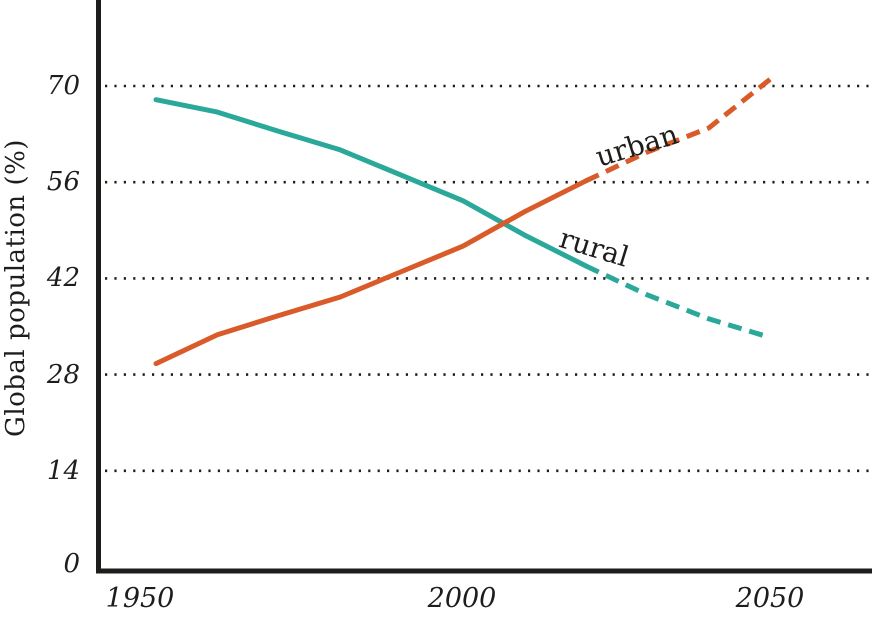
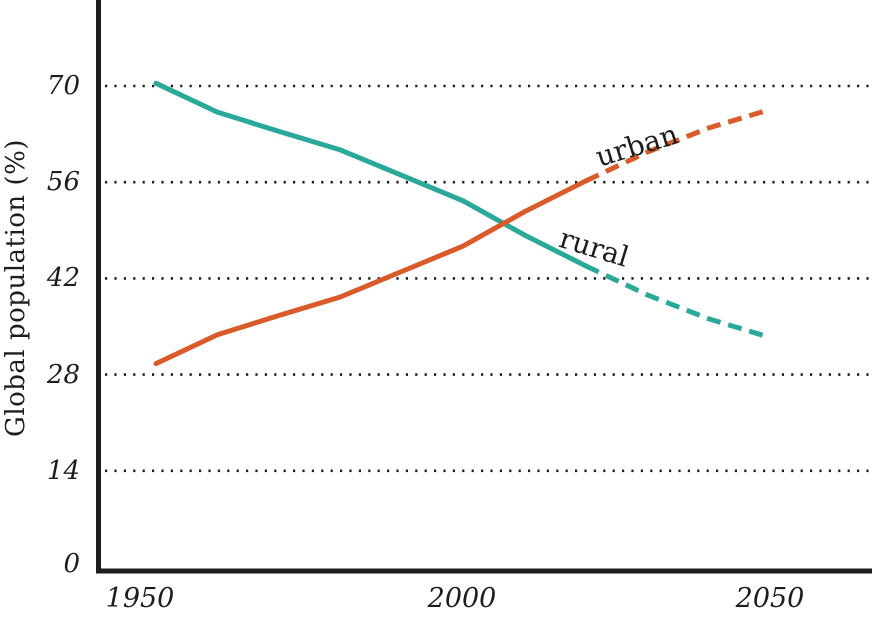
rural/1950: 68 -> 70
urban/2050: 71 -> 67
